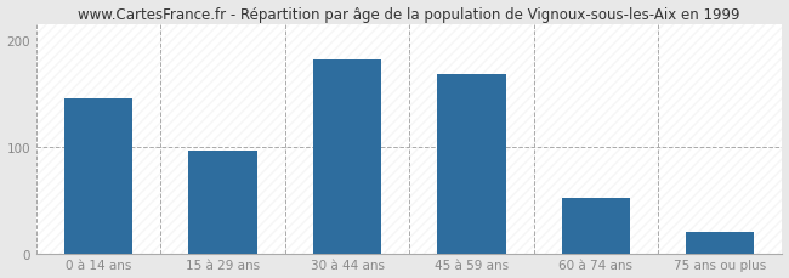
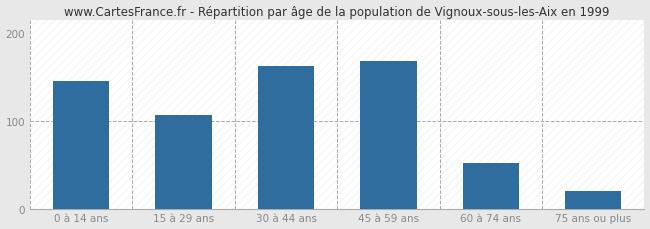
15 à 29 ans: 96 -> 107
30 à 44 ans: 182 -> 163
